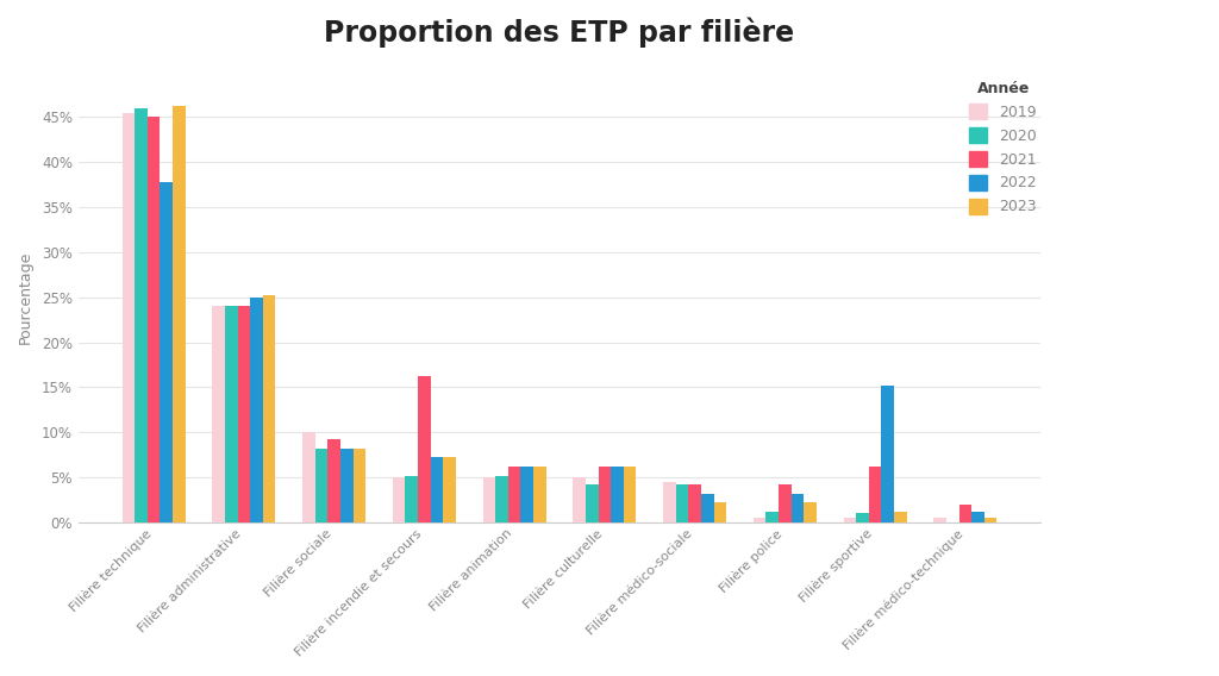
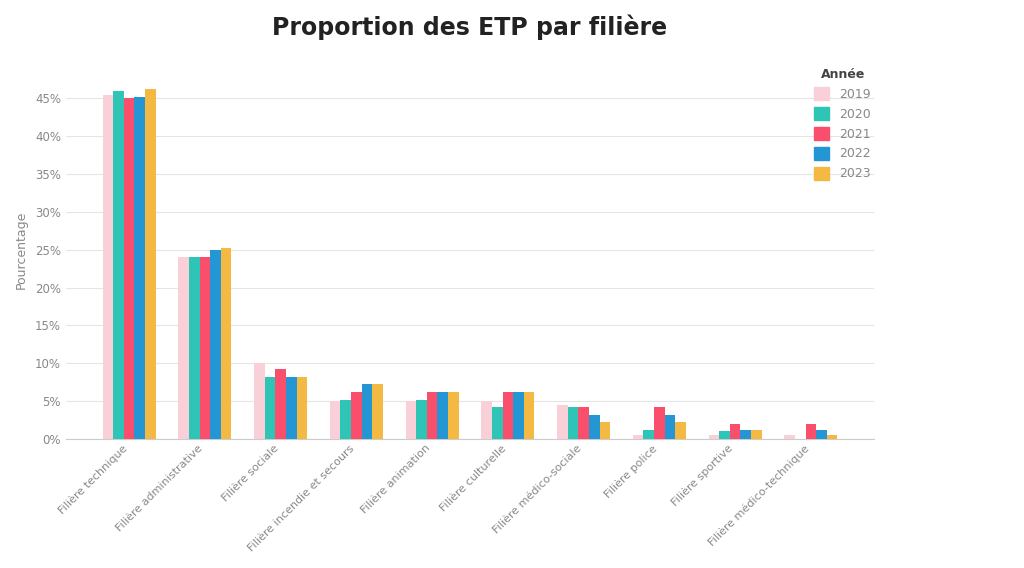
2022/Filière technique: 37.8% -> 45.2%
2021/Filière incendie et secours: 16.2% -> 6.2%
2021/Filière sportive: 6.2% -> 2.0%
2022/Filière sportive: 15.2% -> 1.2%
